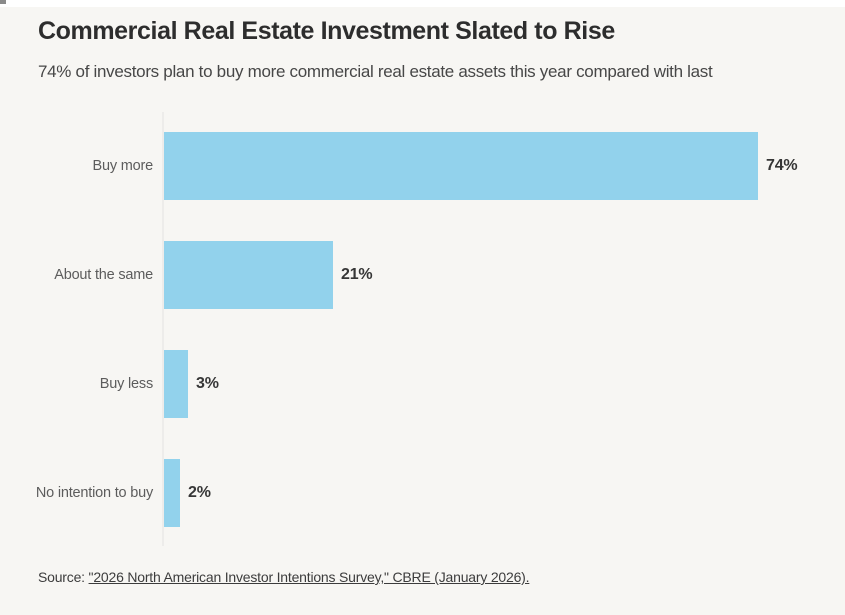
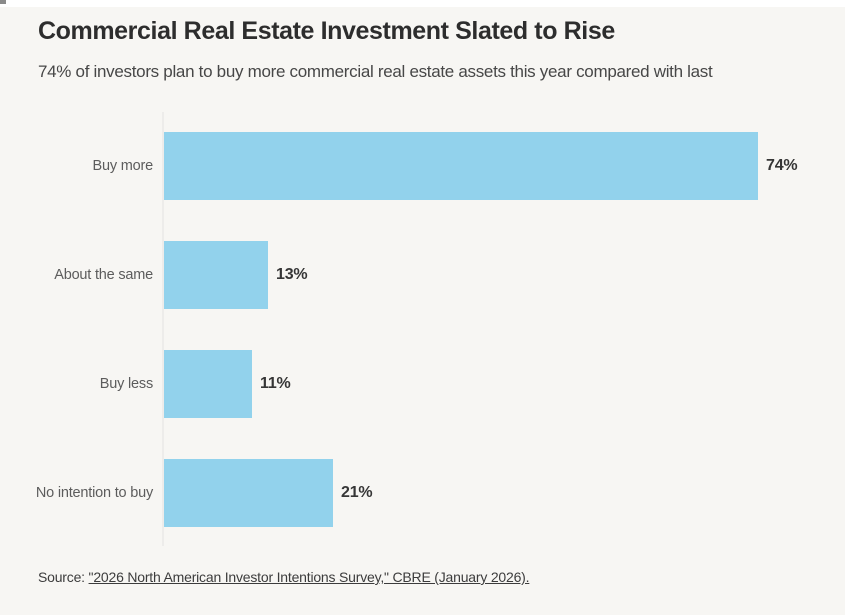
About the same: 21% -> 13%
Buy less: 3% -> 11%
No intention to buy: 2% -> 21%
